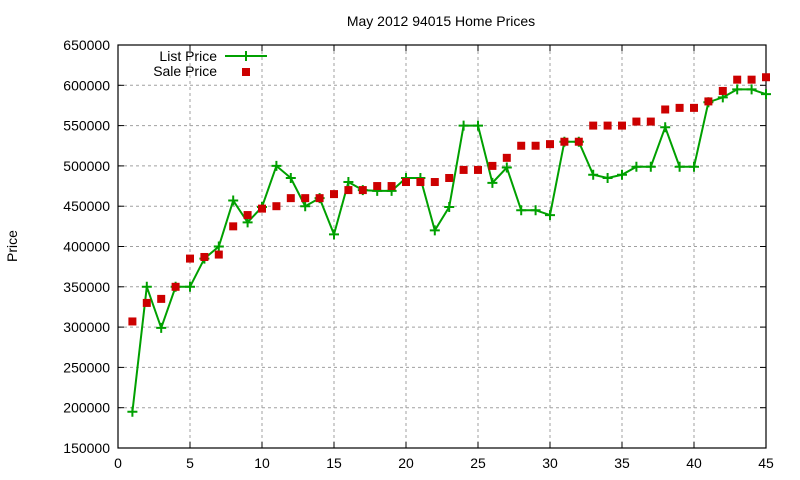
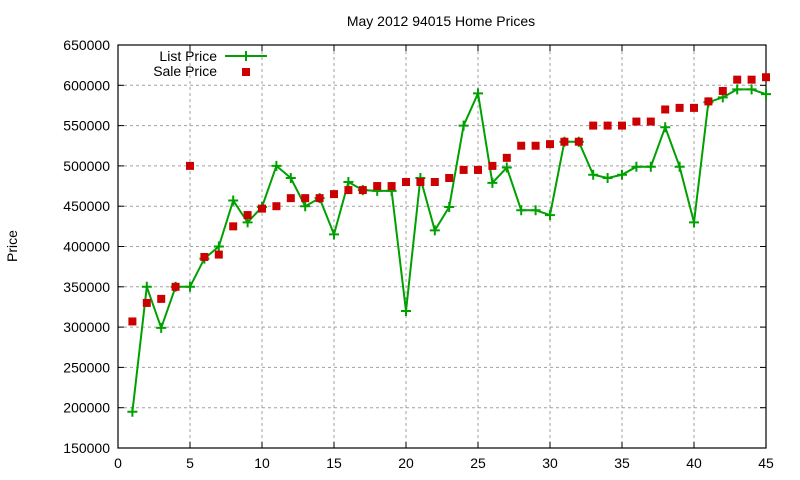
Sale Price/5: 380000 -> 500000
List Price/20: 480000 -> 320000
List Price/25: 550000 -> 590000
List Price/40: 500000 -> 430000
